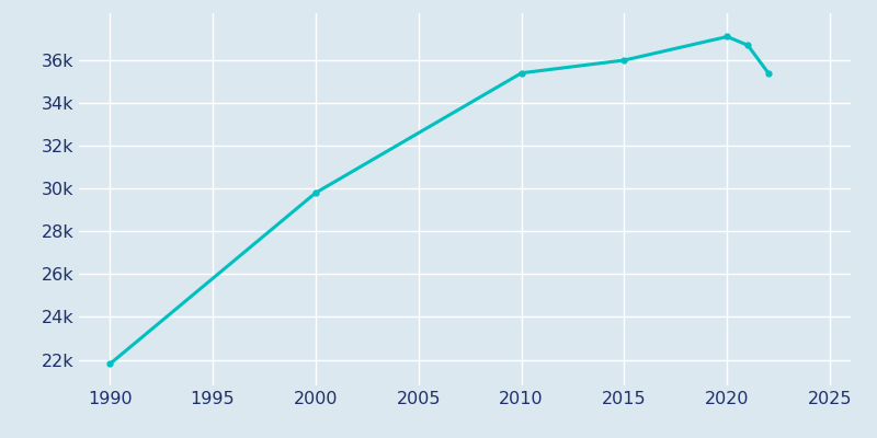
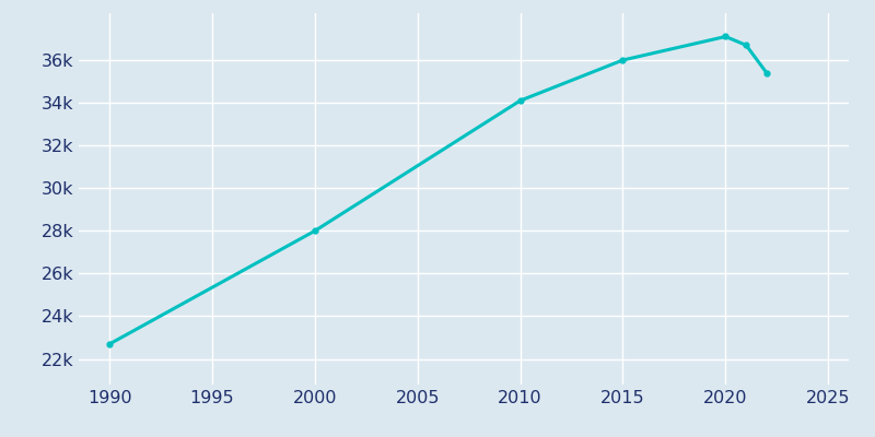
1990: 21.8k -> 22.7k
2000: 29.8k -> 28.0k
2010: 35.4k -> 34.1k
